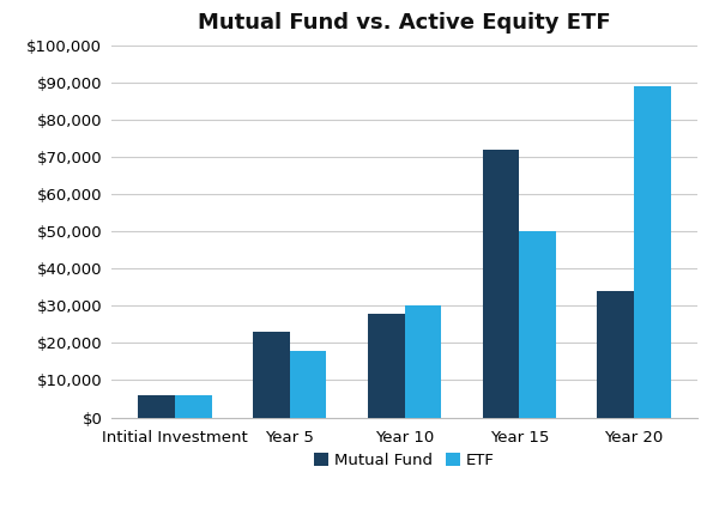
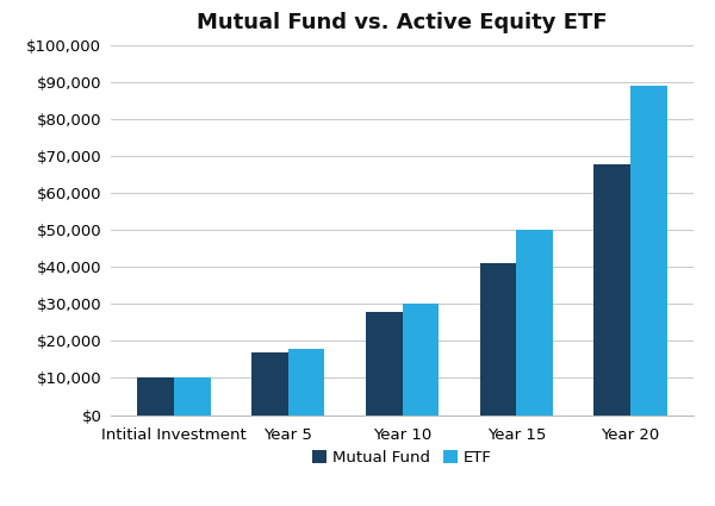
Mutual Fund/Intitial Investment: $6,000 -> $10,000
ETF/Intitial Investment: $6,000 -> $10,000
Mutual Fund/Year 5: $23,000 -> $17,000
Mutual Fund/Year 15: $72,000 -> $41,000
Mutual Fund/Year 20: $34,000 -> $68,000
